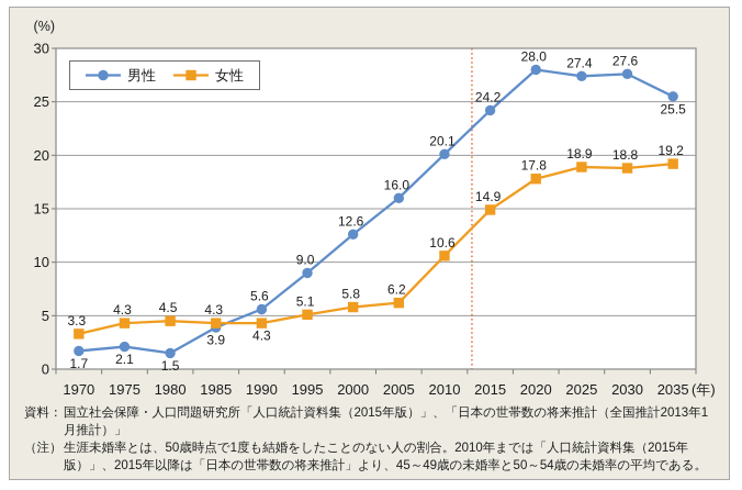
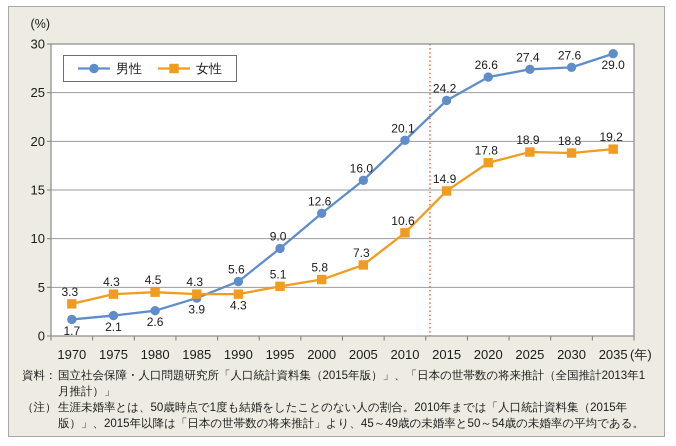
男性/1980: 1.5 -> 2.6
女性/2005: 6.2 -> 7.3
男性/2020: 28.0 -> 26.6
男性/2035: 25.5 -> 29.0
